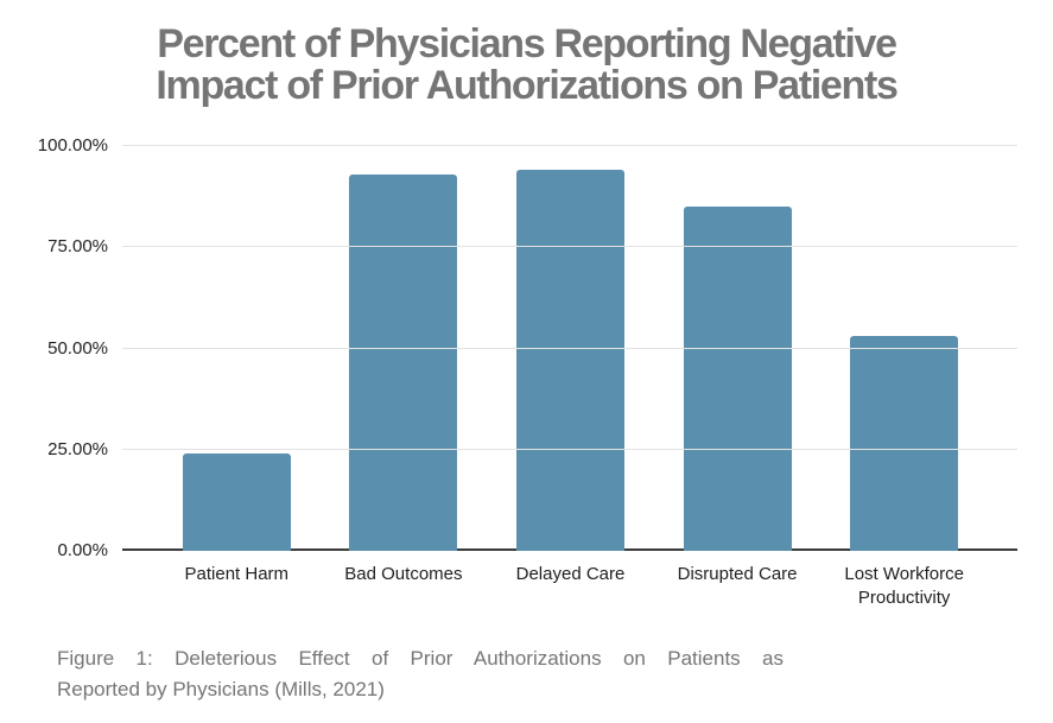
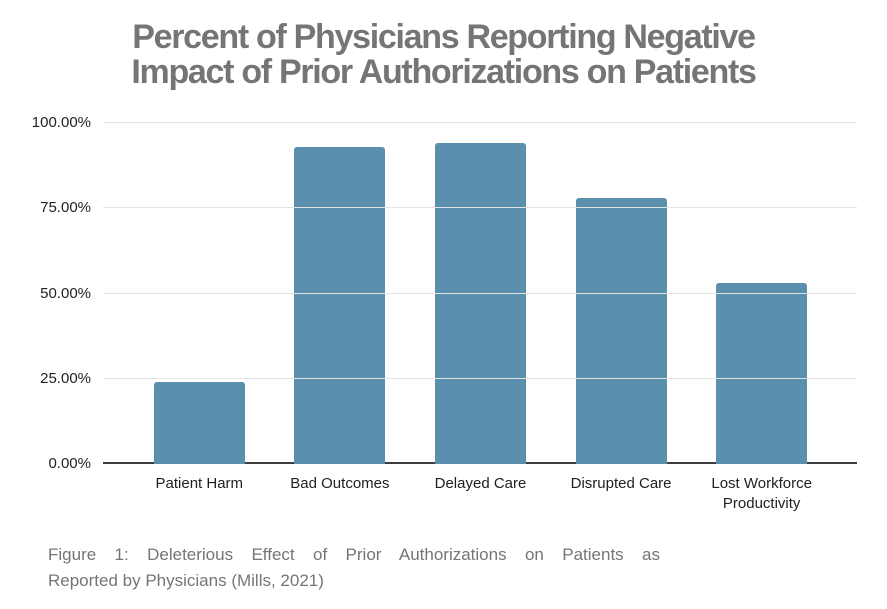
Disrupted Care: 85% -> 78%
